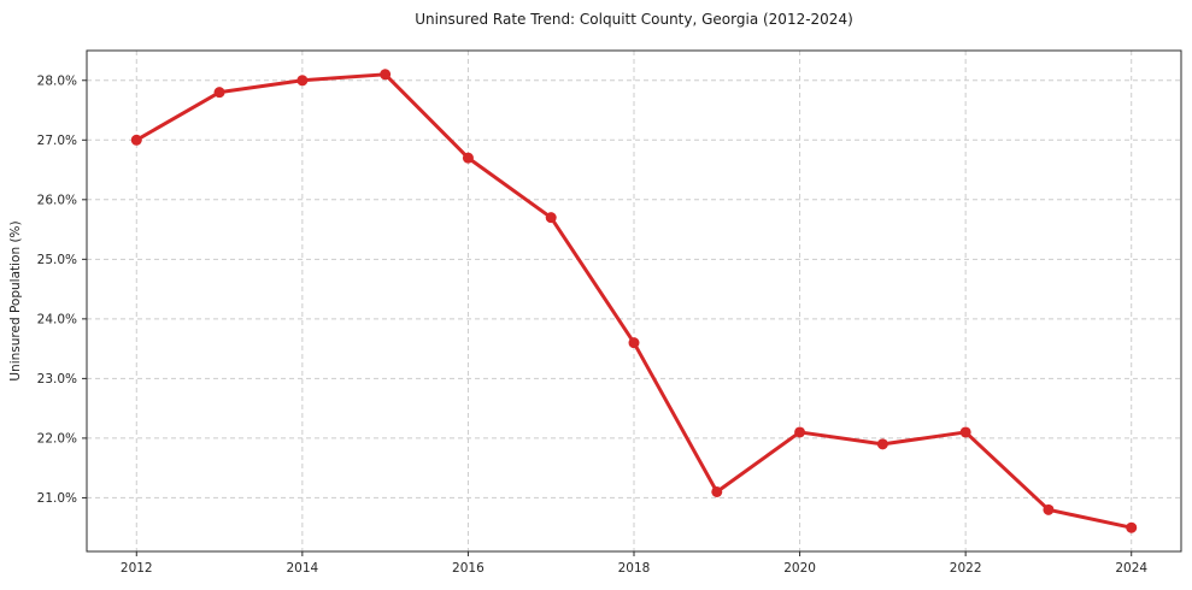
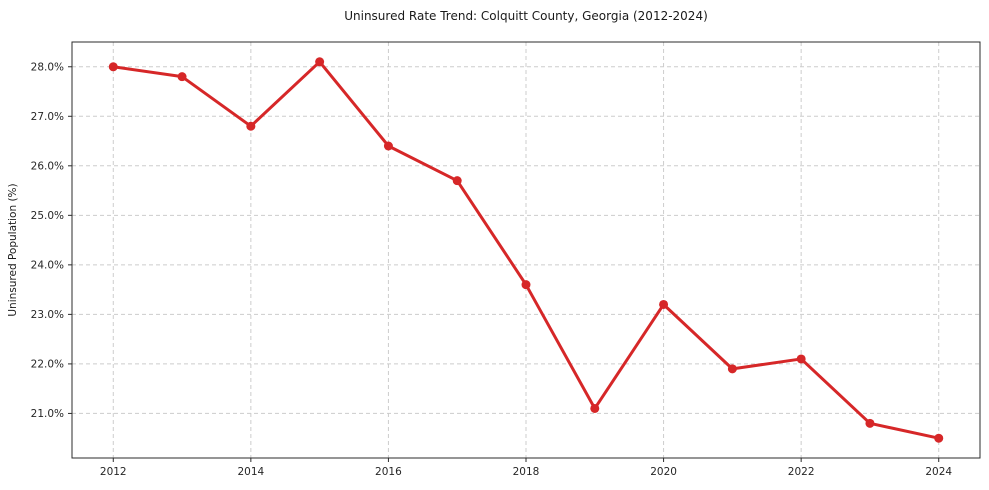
2012: 27.0% -> 28.0%
2014: 28.0% -> 26.8%
2016: 26.7% -> 26.4%
2020: 22.1% -> 23.2%
